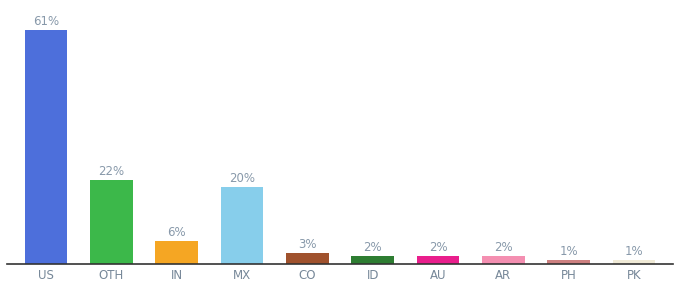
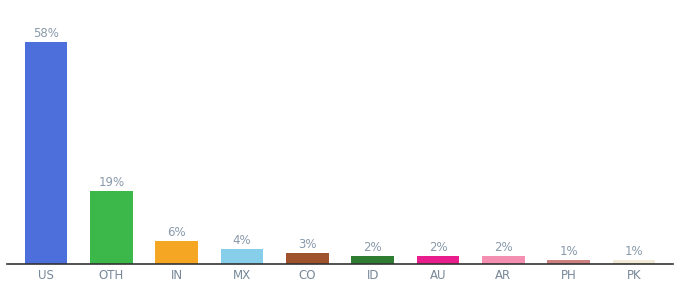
US: 61% -> 58%
OTH: 22% -> 19%
MX: 20% -> 4%
